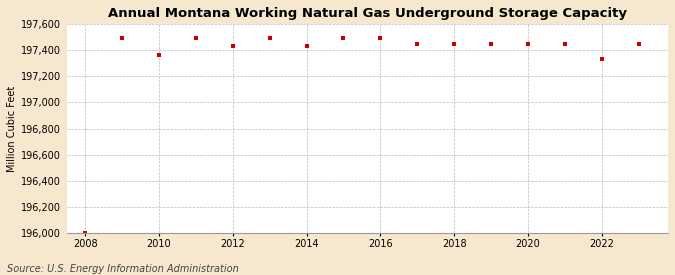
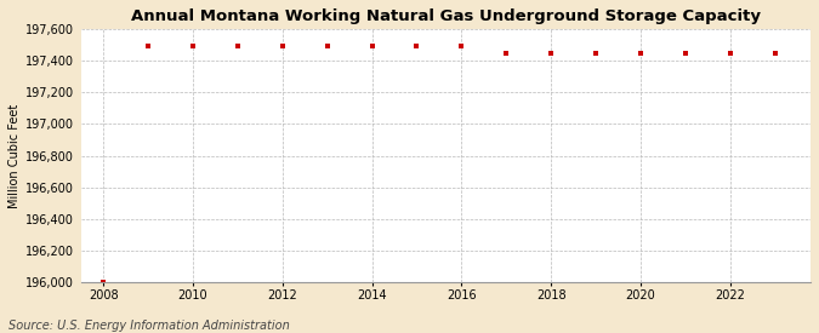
2010: 197,360 -> 197,490
2012: 197,430 -> 197,490
2014: 197,430 -> 197,490
2022: 197,330 -> 197,450
